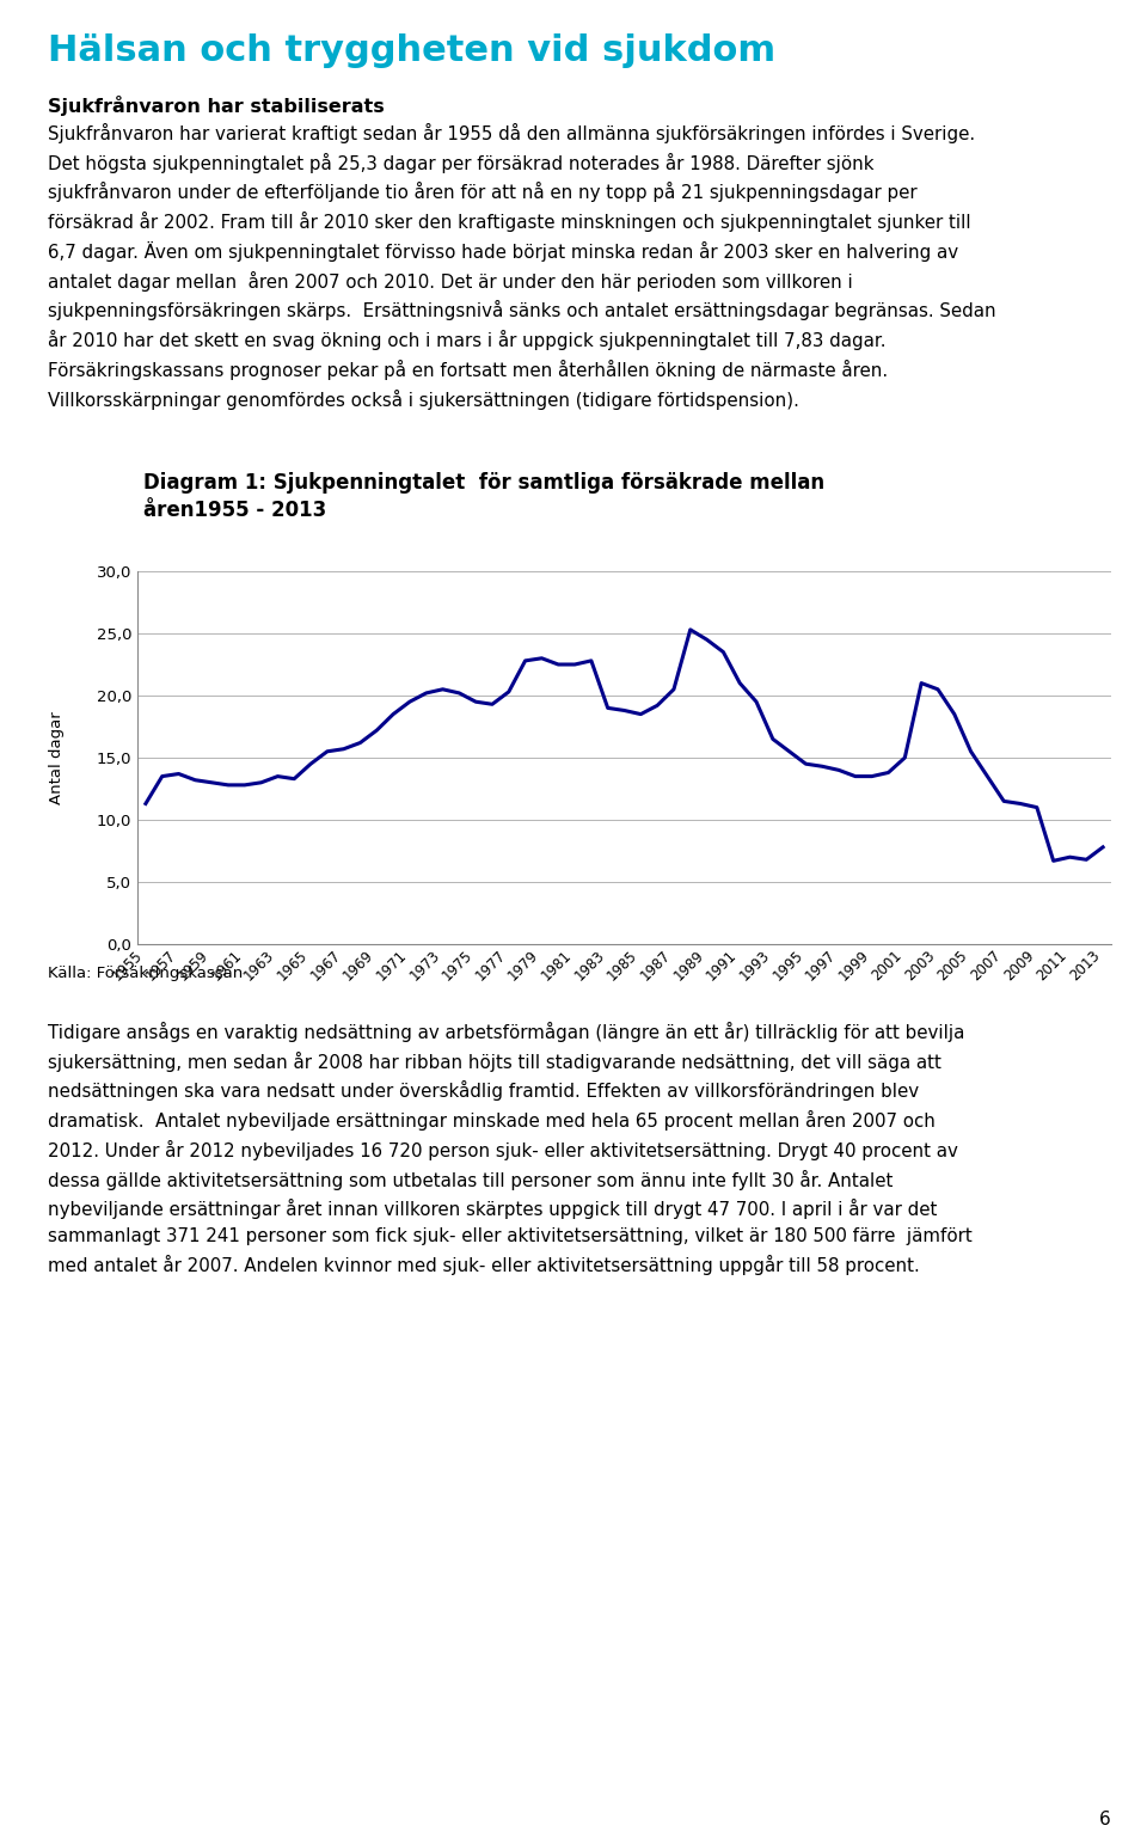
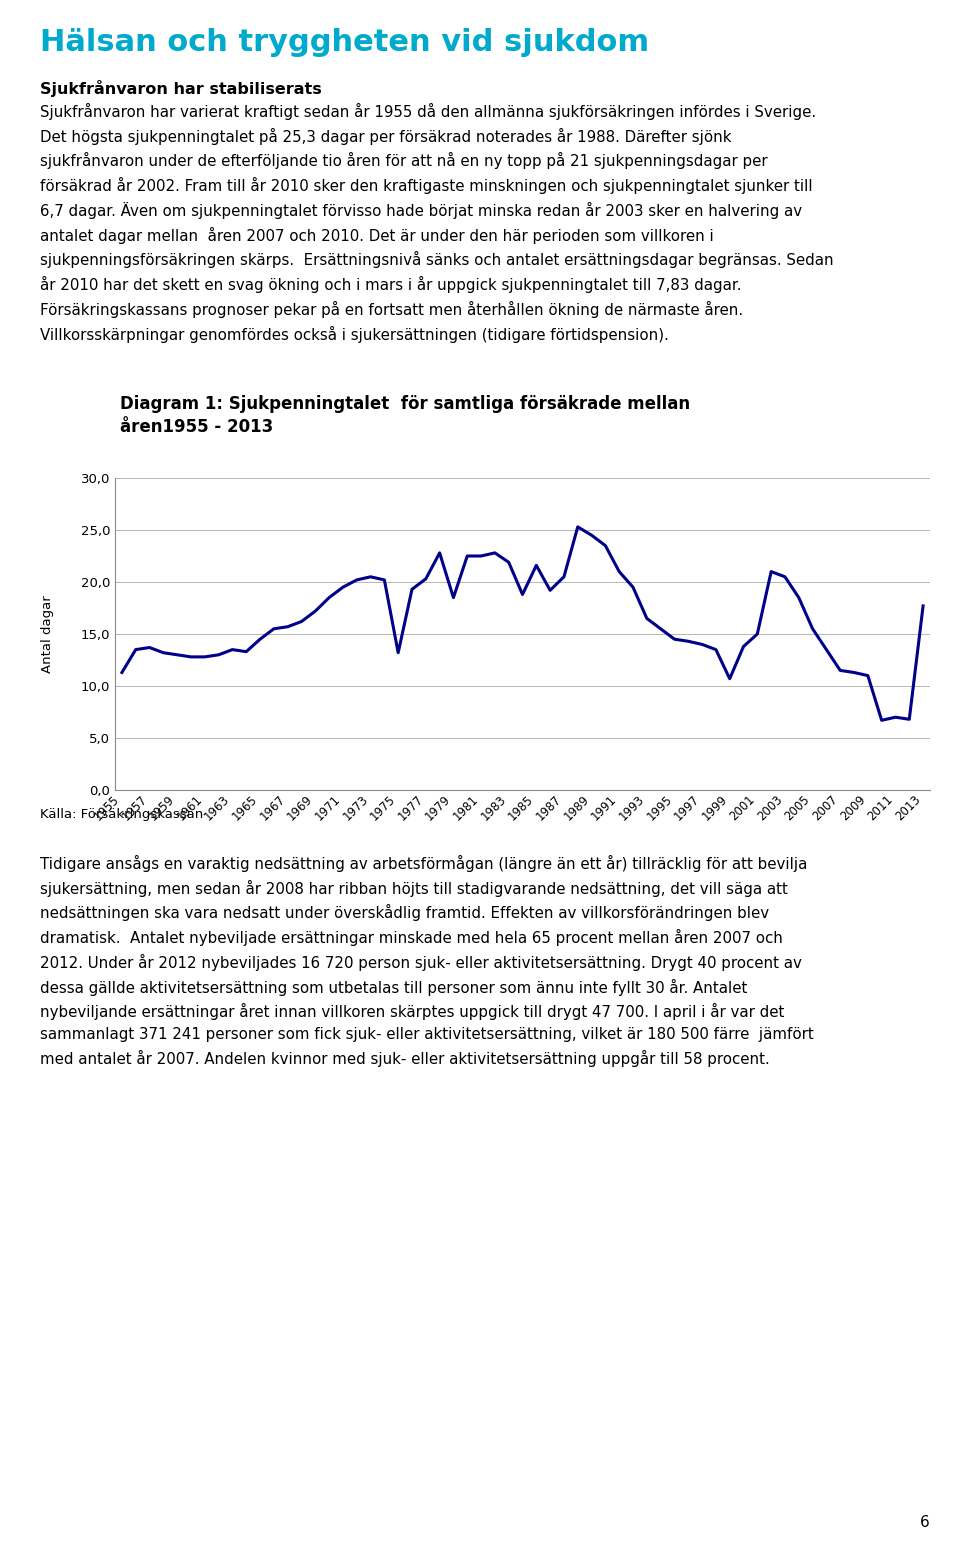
1975: 19,5 -> 13,2
1979: 23,0 -> 18,5
1983: 19,0 -> 21,9
1985: 18,5 -> 21,6
1999: 13,5 -> 10,7
2013: 7,8 -> 17,7
